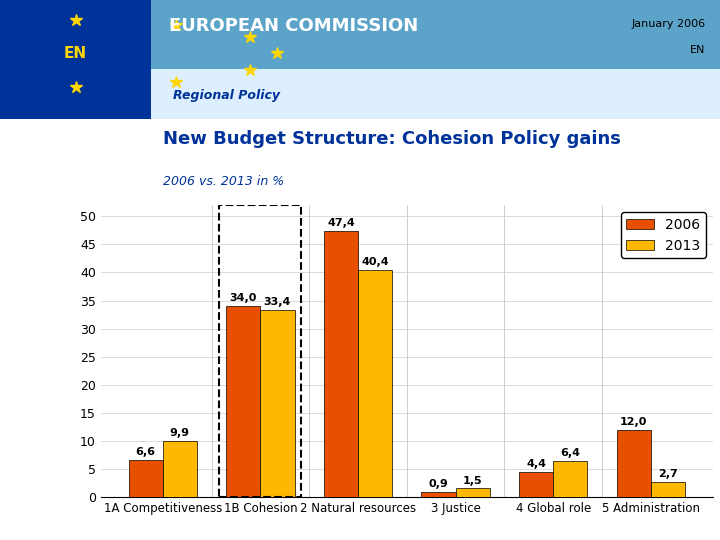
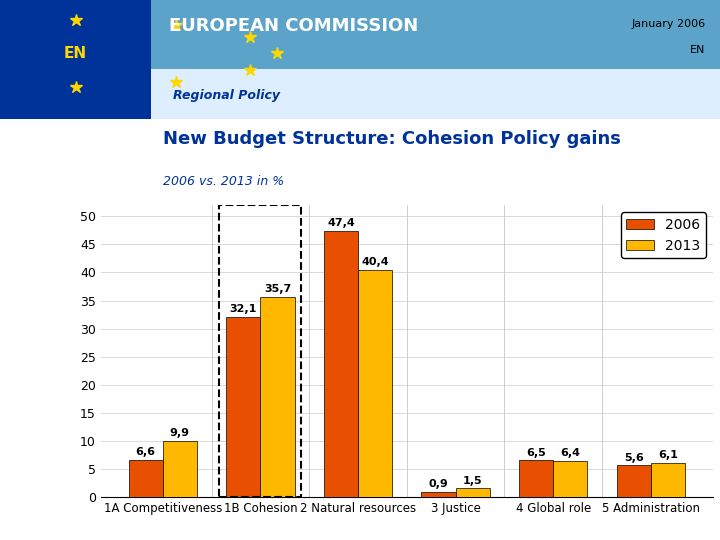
2006/1B Cohesion: 34,0 -> 32,1
2013/1B Cohesion: 33,4 -> 35,7
2006/4 Global role: 4,4 -> 6,5
2006/5 Administration: 12,0 -> 5,6
2013/5 Administration: 2,7 -> 6,1
